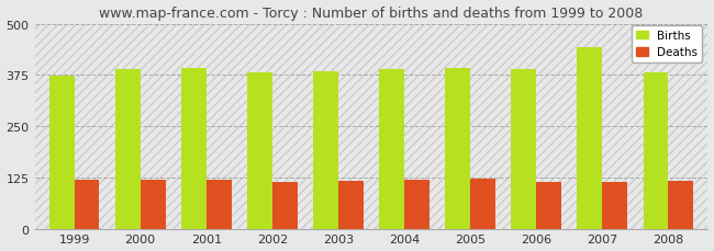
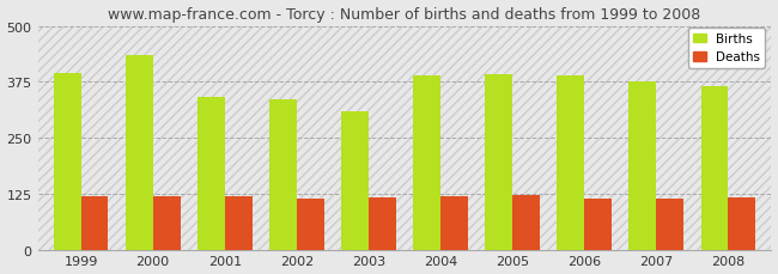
Births/1999: 373 -> 395
Births/2000: 388 -> 435
Births/2001: 392 -> 340
Births/2002: 380 -> 335
Births/2003: 383 -> 310
Births/2007: 443 -> 375
Births/2008: 382 -> 365
